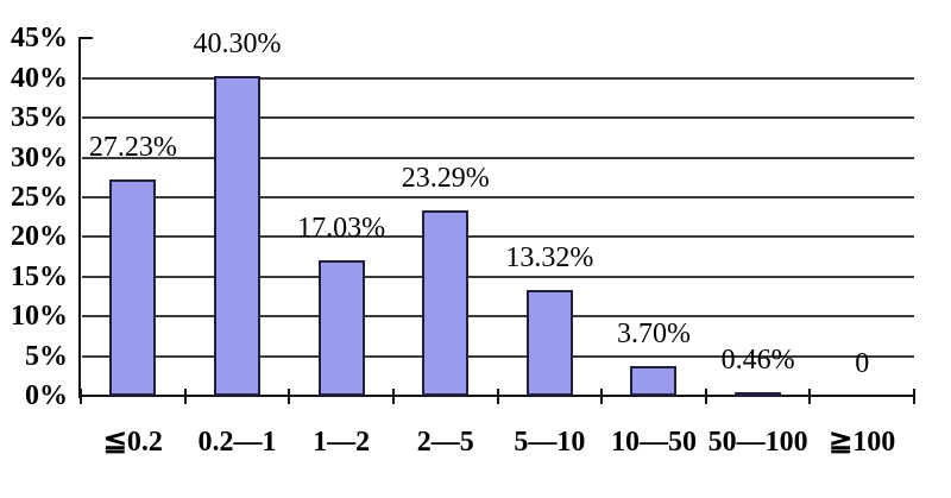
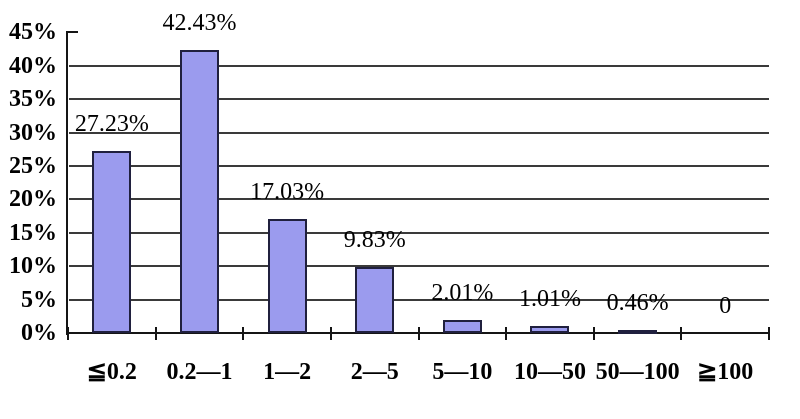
0.2—1: 40.30% -> 42.43%
2—5: 23.29% -> 9.83%
5—10: 13.32% -> 2.01%
10—50: 3.70% -> 1.01%
